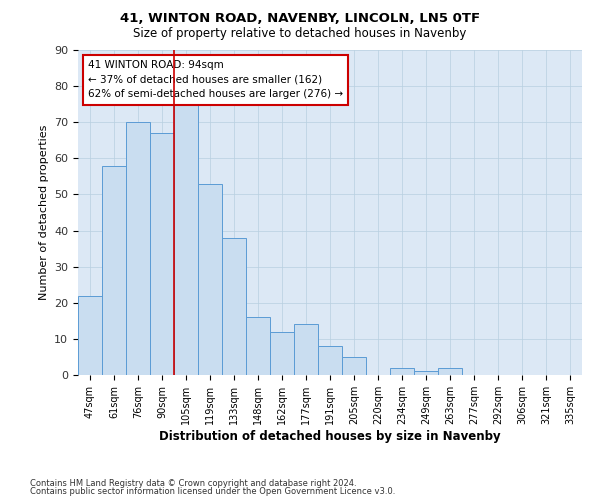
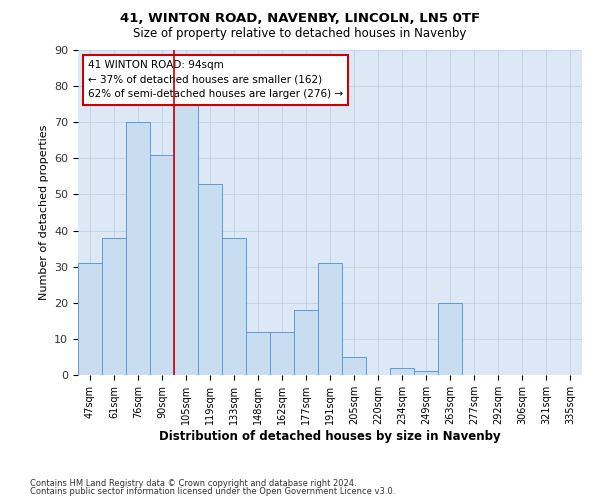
47sqm: 22 -> 31
61sqm: 58 -> 38
90sqm: 67 -> 61
148sqm: 16 -> 12
177sqm: 14 -> 18
191sqm: 8 -> 31
263sqm: 2 -> 20
